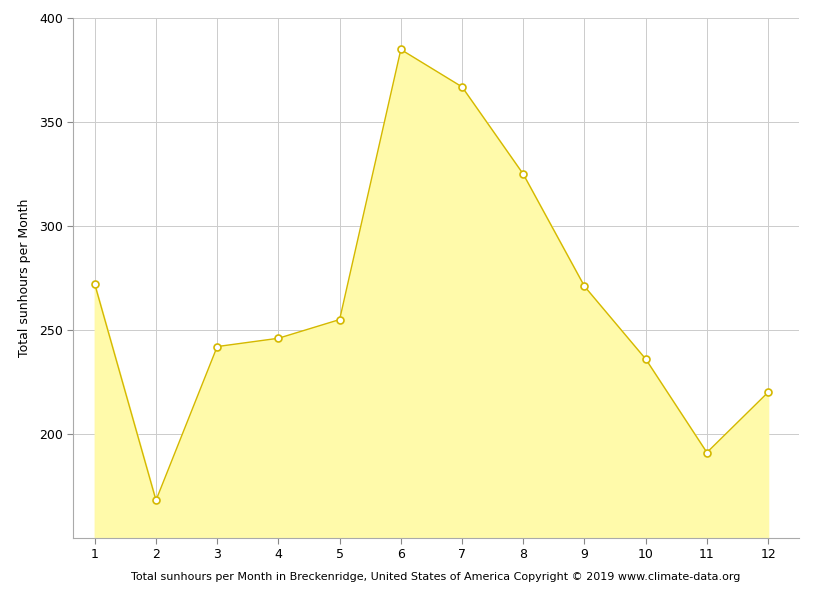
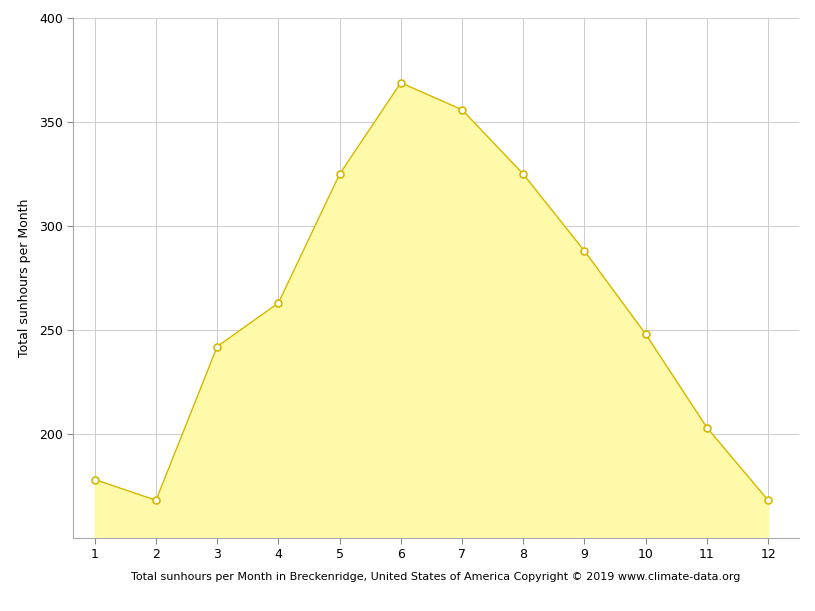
1: 272 -> 178
4: 246 -> 263
5: 255 -> 325
6: 385 -> 369
7: 367 -> 356
9: 271 -> 288
10: 236 -> 248
11: 191 -> 203
12: 220 -> 168
